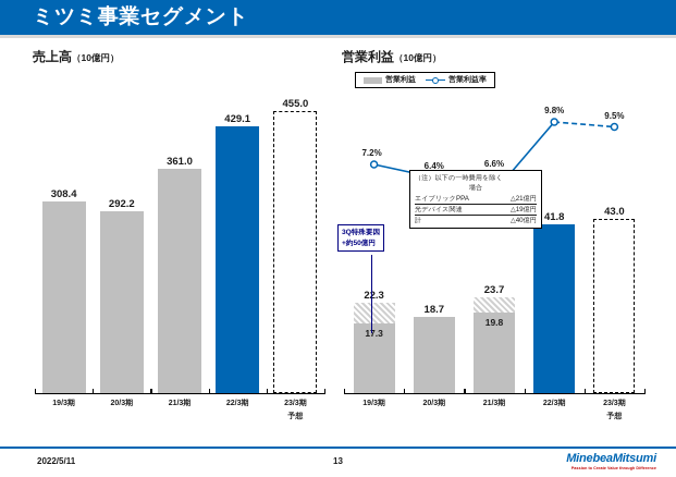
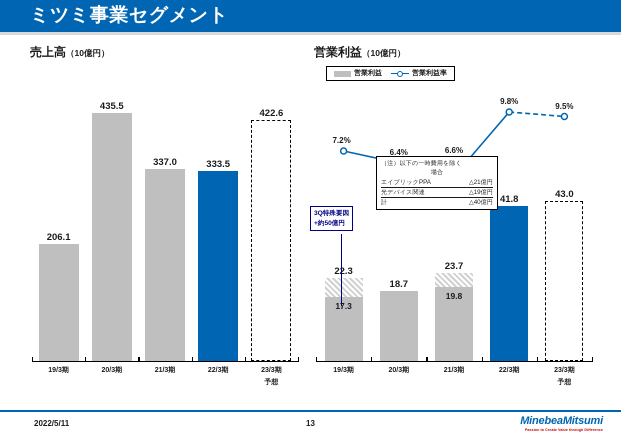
売上高/19/3期: 308.4 -> 206.1
売上高/20/3期: 292.2 -> 435.5
売上高/21/3期: 361.0 -> 337.0
売上高/22/3期: 429.1 -> 333.5
売上高/23/3期: 455.0 -> 422.6
